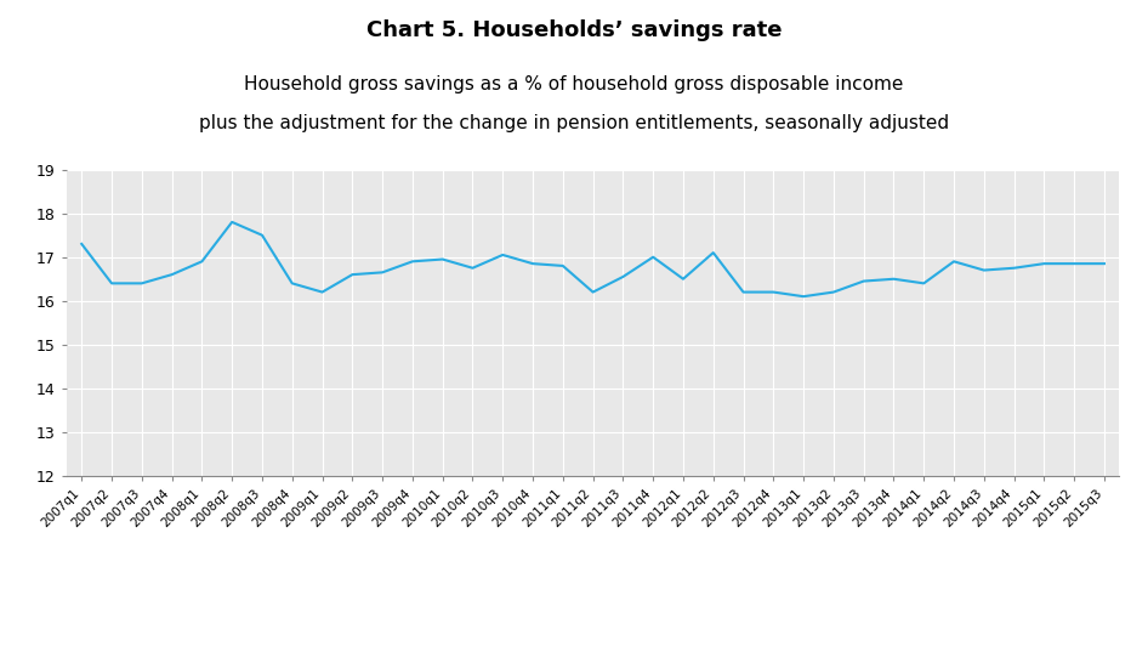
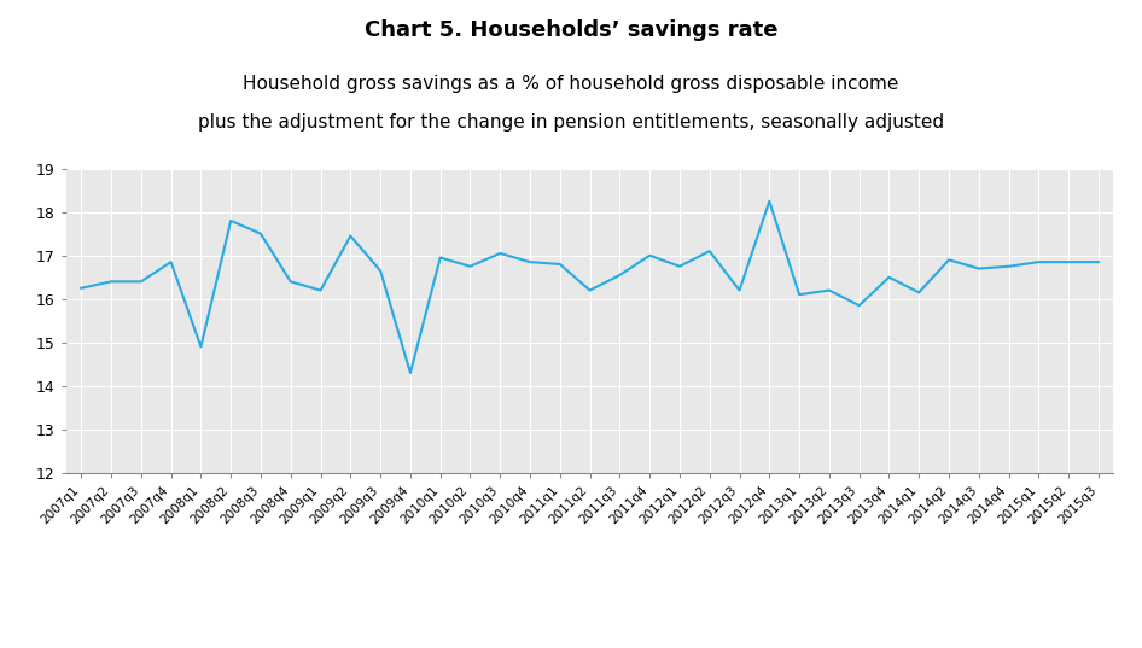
2007q1: 17.30 -> 16.25
2007q4: 16.60 -> 16.85
2008q1: 16.90 -> 14.90
2009q2: 16.60 -> 17.45
2009q4: 16.90 -> 14.30
2012q1: 16.50 -> 16.75
2012q4: 16.20 -> 18.25
2013q3: 16.45 -> 15.85
2014q1: 16.40 -> 16.15
